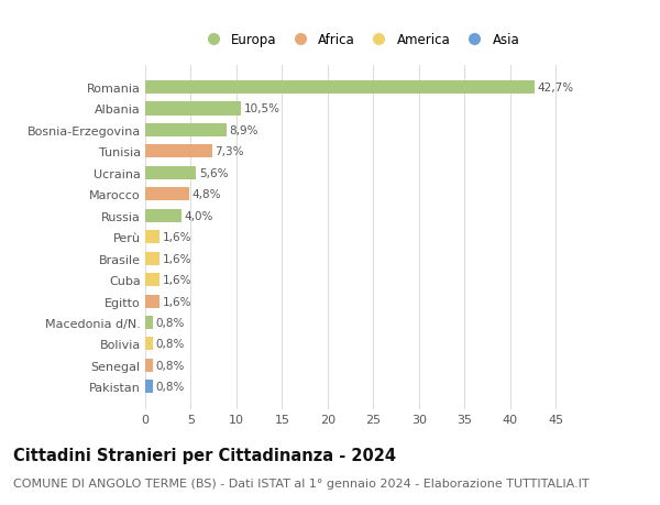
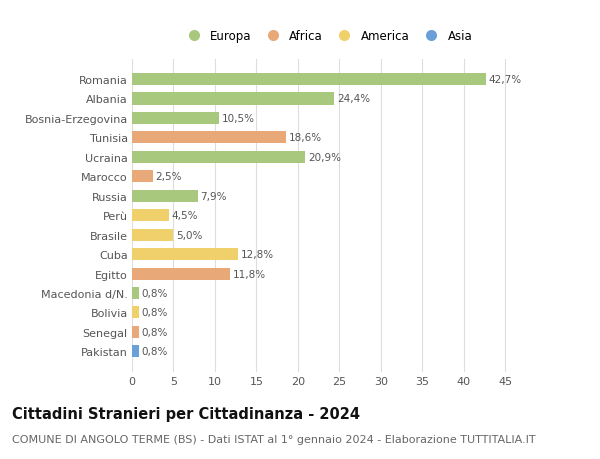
Albania: 10,5% -> 24,4%
Bosnia-Erzegovina: 8,9% -> 10,5%
Tunisia: 7,3% -> 18,6%
Ucraina: 5,6% -> 20,9%
Marocco: 4,8% -> 2,5%
Russia: 4,0% -> 7,9%
Perù: 1,6% -> 4,5%
Brasile: 1,6% -> 5,0%
Cuba: 1,6% -> 12,8%
Egitto: 1,6% -> 11,8%
